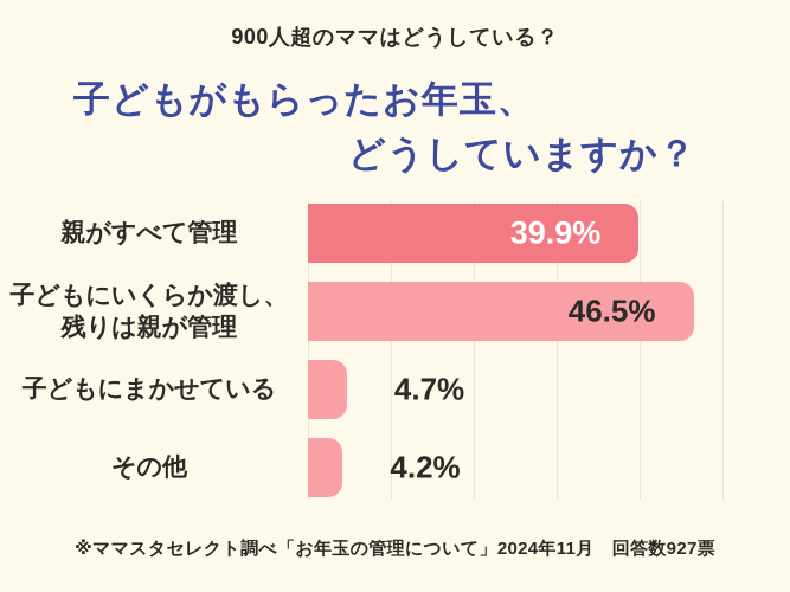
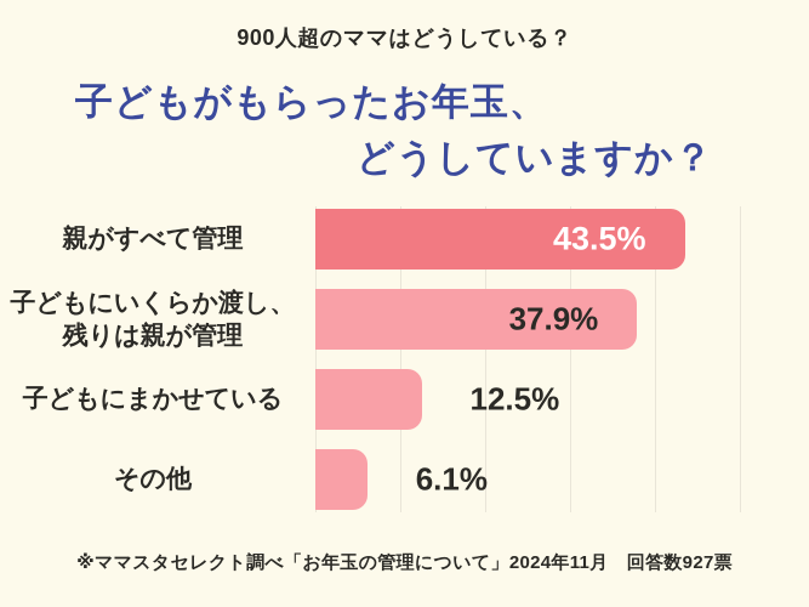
親がすべて管理: 39.9% -> 43.5%
子どもにいくらか渡し、 残りは親が管理: 46.5% -> 37.9%
子どもにまかせている: 4.7% -> 12.5%
その他: 4.2% -> 6.1%
